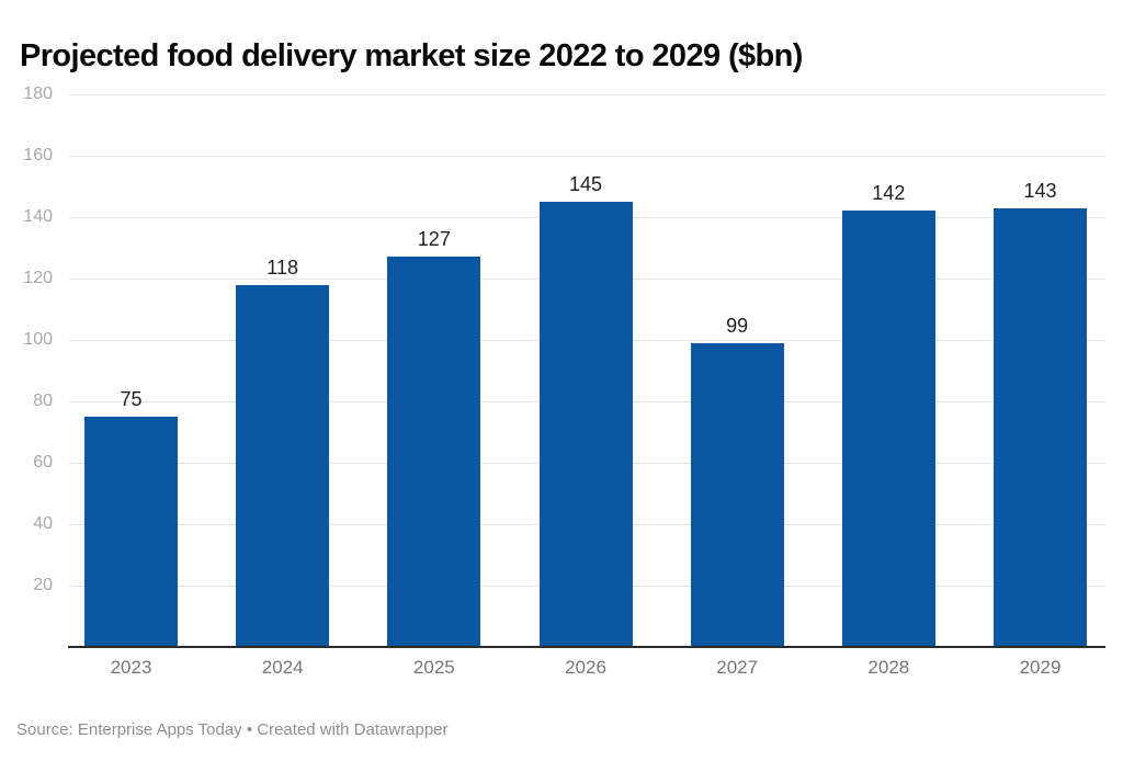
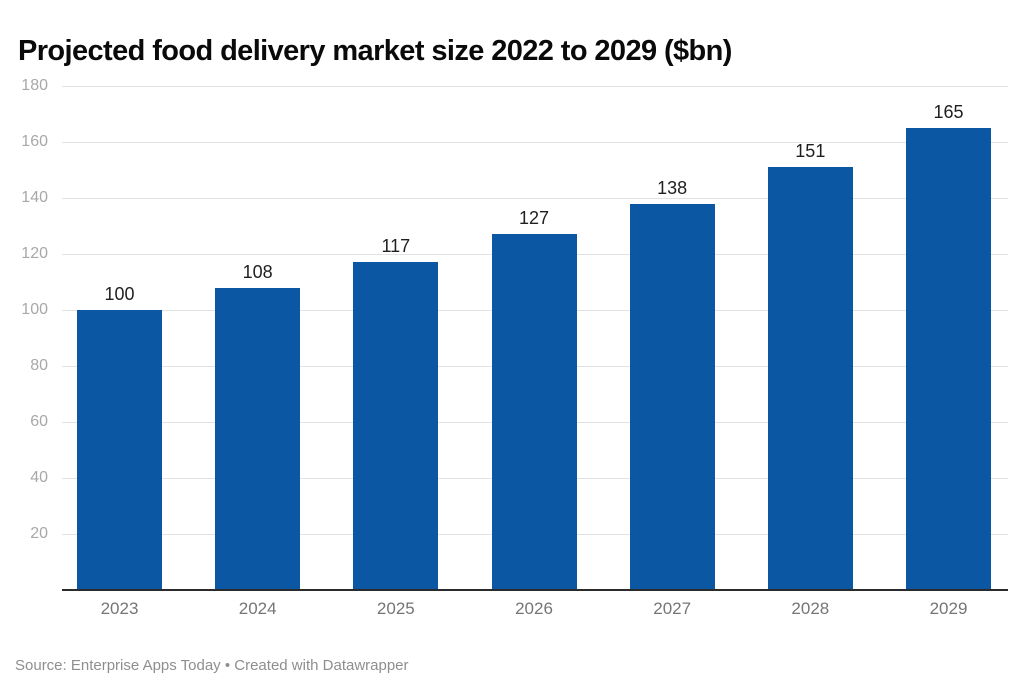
2023: 75 -> 100
2024: 118 -> 108
2025: 127 -> 117
2026: 145 -> 127
2027: 99 -> 138
2028: 142 -> 151
2029: 143 -> 165
